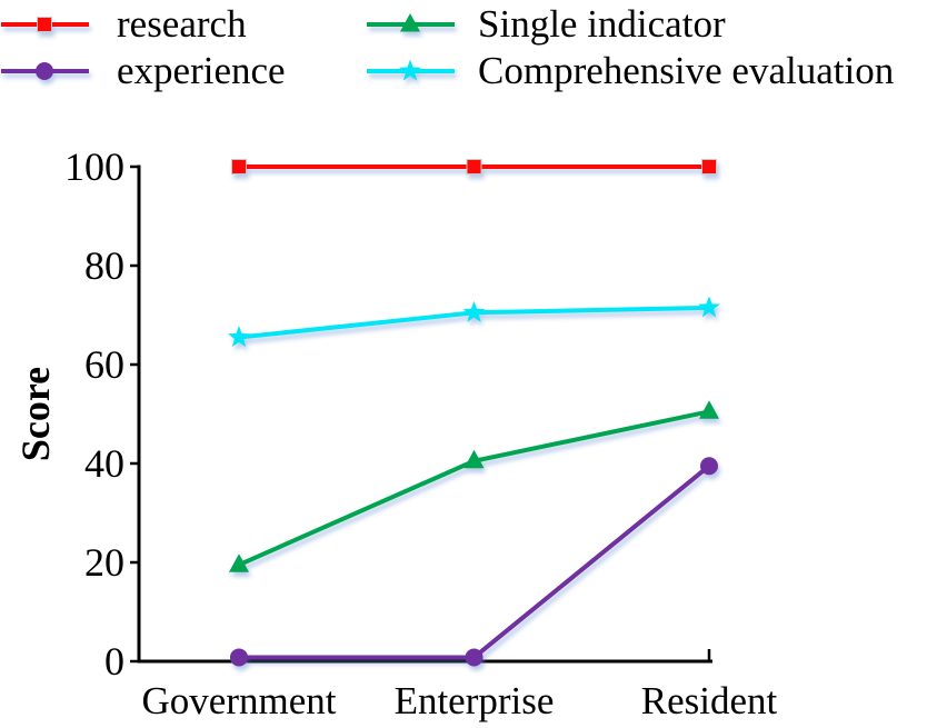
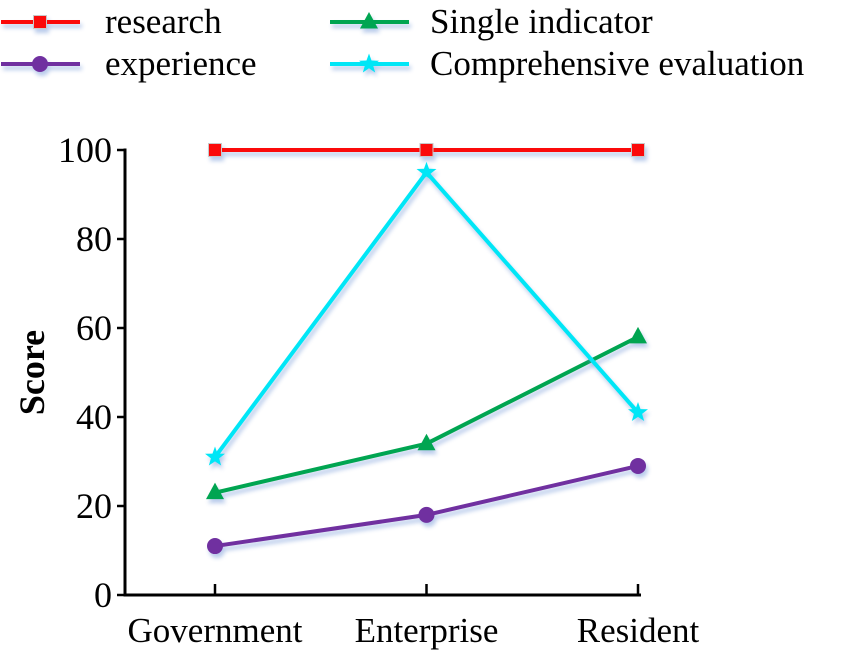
experience/Government: 1 -> 11
Single indicator/Government: 20 -> 23
Comprehensive evaluation/Government: 66 -> 31
experience/Enterprise: 1 -> 18
Single indicator/Enterprise: 40 -> 34
Comprehensive evaluation/Enterprise: 70 -> 95
experience/Resident: 40 -> 29
Single indicator/Resident: 50 -> 58
Comprehensive evaluation/Resident: 72 -> 41
